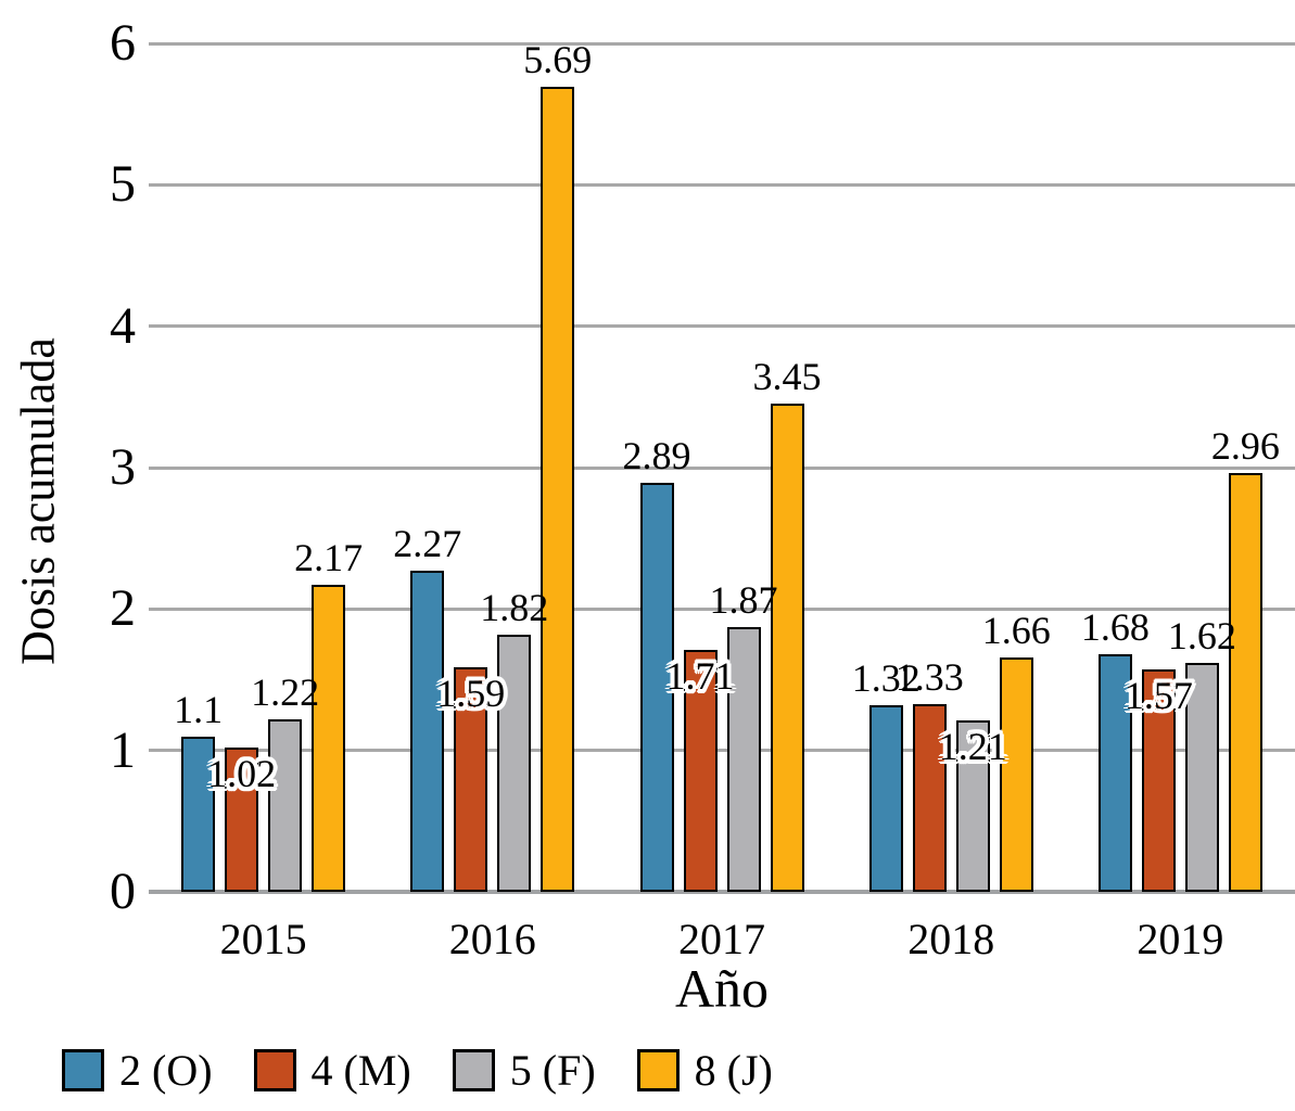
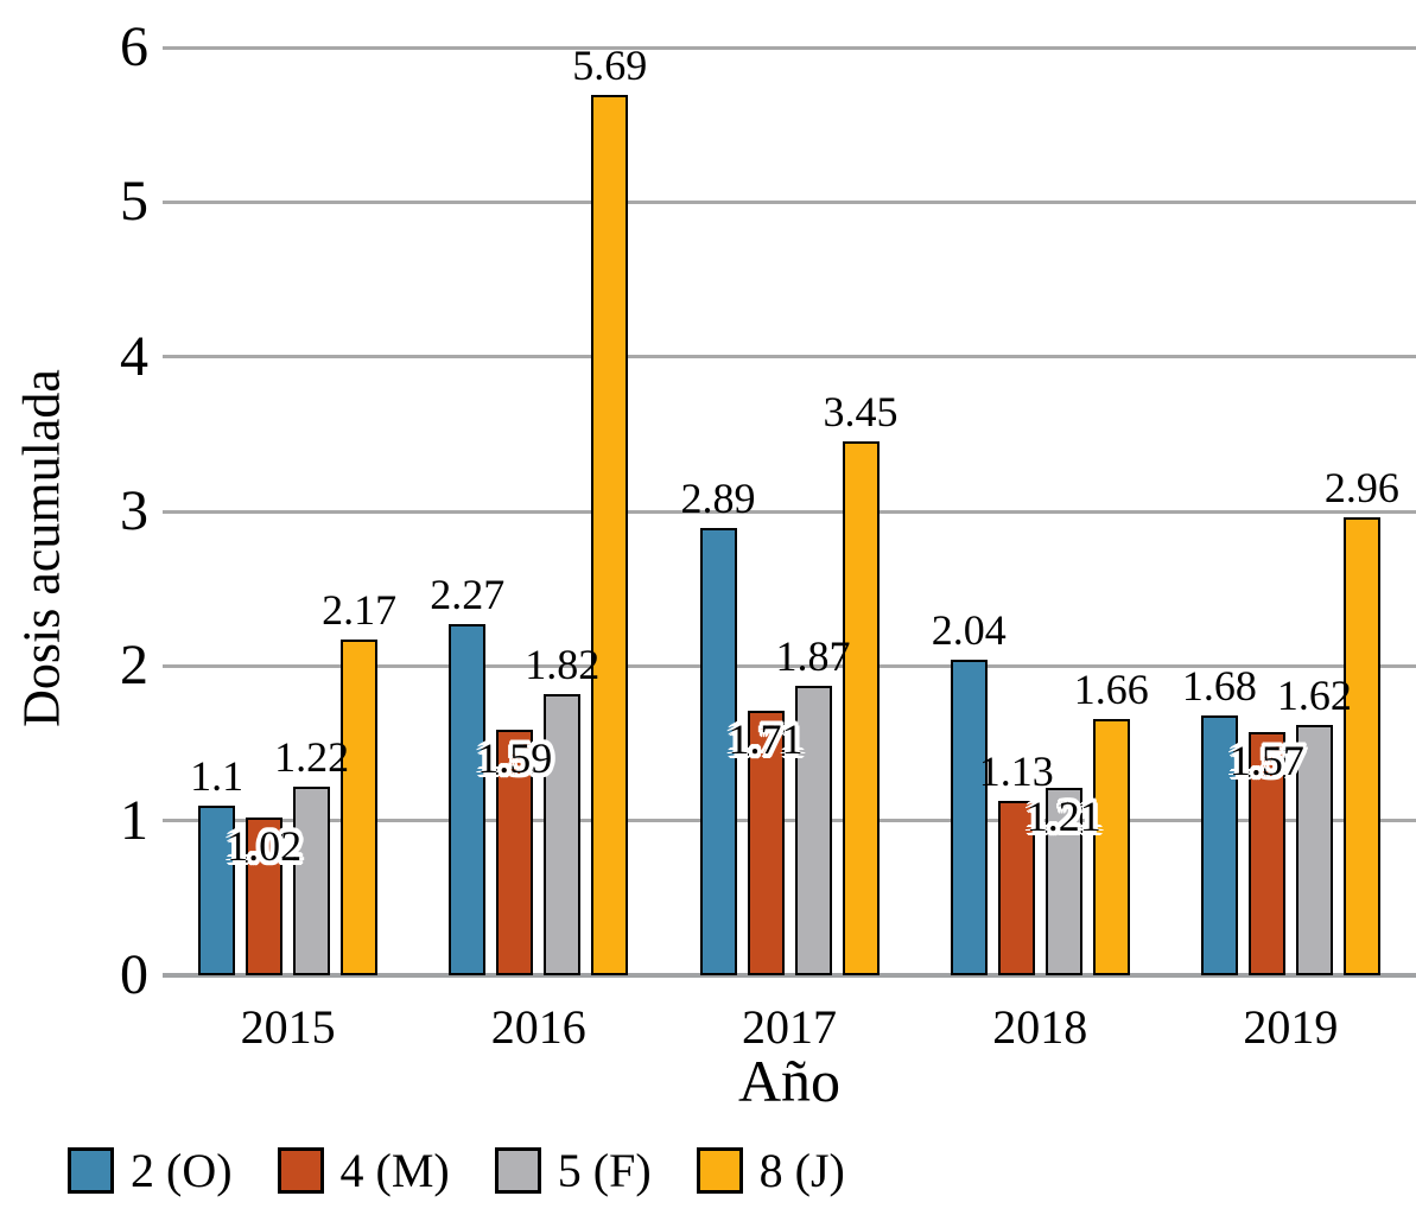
2 (O)/2018: 1.32 -> 2.04
4 (M)/2018: 1.33 -> 1.13
